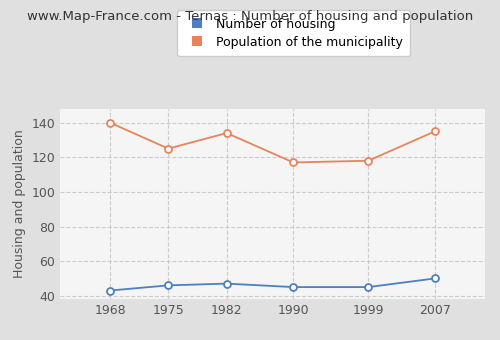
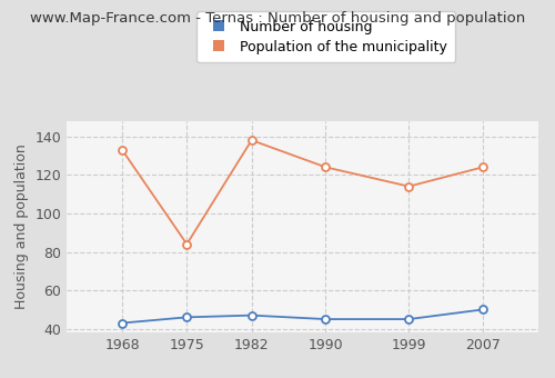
Population of the municipality/1968: 140 -> 133
Population of the municipality/1975: 125 -> 84
Population of the municipality/1982: 134 -> 138
Population of the municipality/1990: 117 -> 124
Population of the municipality/1999: 118 -> 114
Population of the municipality/2007: 135 -> 124
